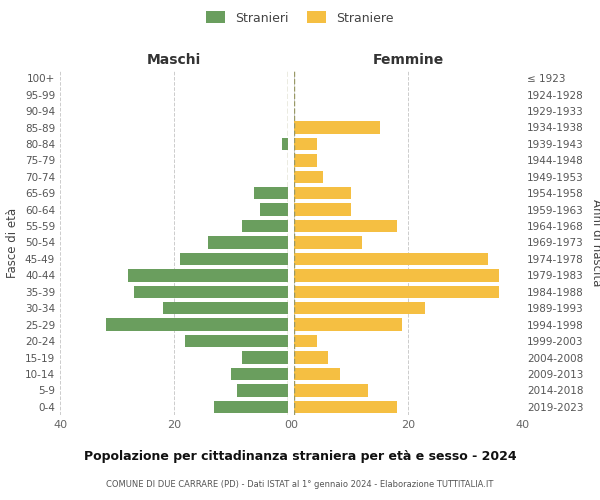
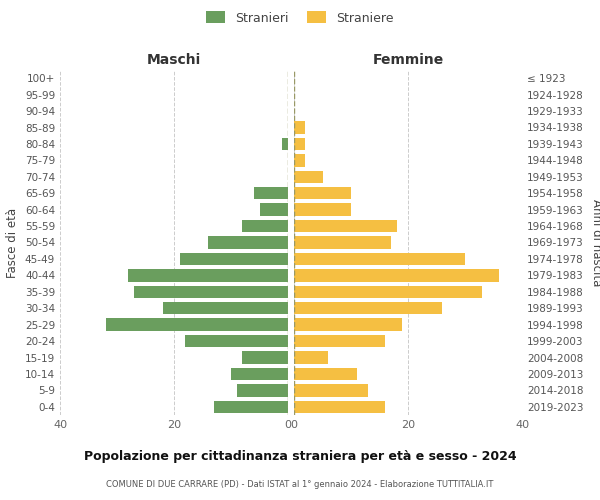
Femmine/1934-1938: 15 -> 2
Femmine/1939-1943: 4 -> 2
Femmine/1944-1948: 4 -> 2
Femmine/1969-1973: 12 -> 17
Femmine/1974-1978: 34 -> 30
Femmine/1984-1988: 36 -> 33
Femmine/1989-1993: 23 -> 26
Femmine/1999-2003: 4 -> 16
Femmine/2009-2013: 8 -> 11
Femmine/2019-2023: 18 -> 16
